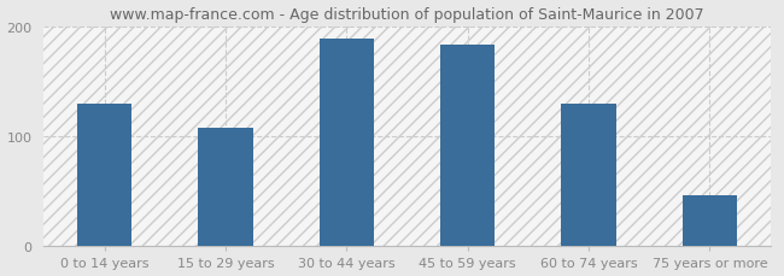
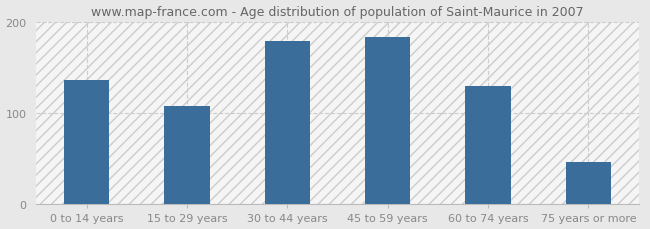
0 to 14 years: 130 -> 136
30 to 44 years: 188 -> 179
